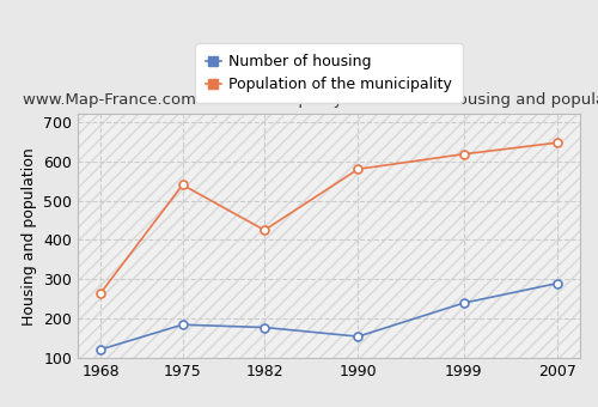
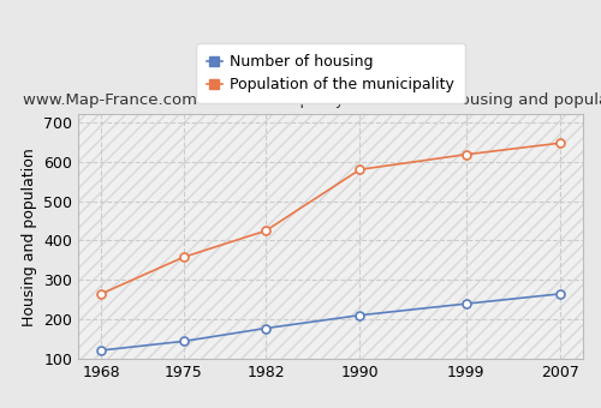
Number of housing/1975: 185 -> 145
Population of the municipality/1975: 540 -> 358
Number of housing/1990: 155 -> 211
Number of housing/2007: 290 -> 265
